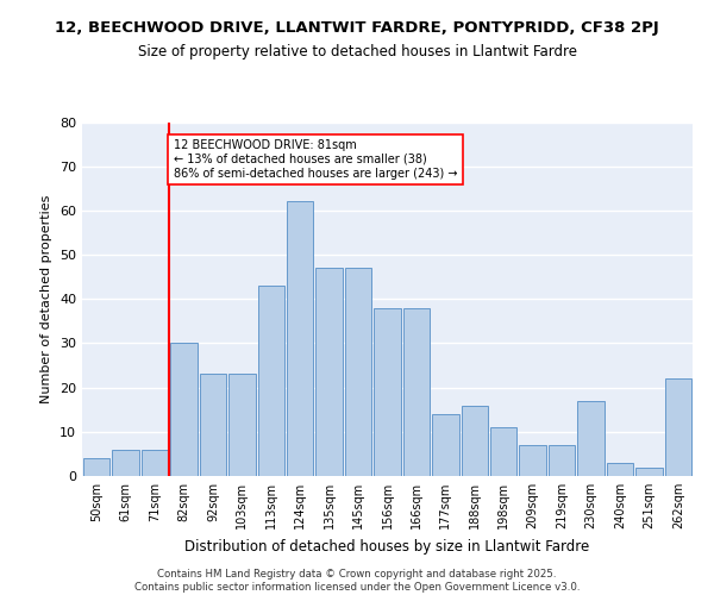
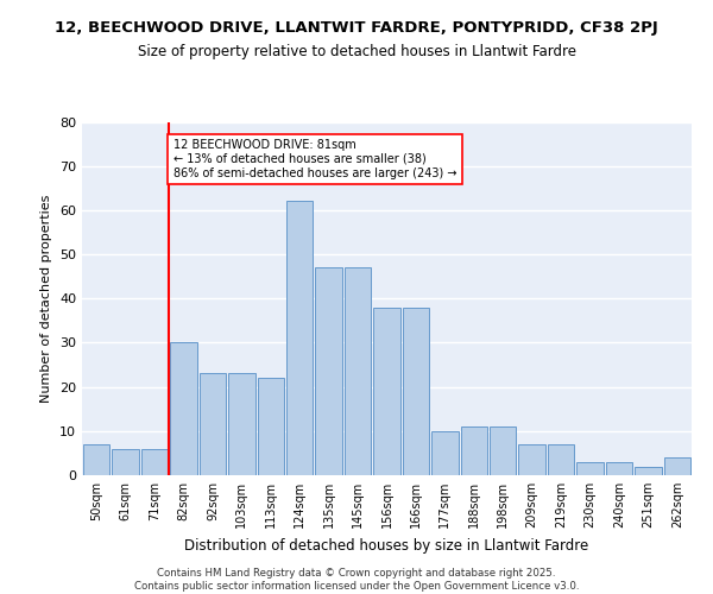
50sqm: 4 -> 7
113sqm: 43 -> 22
177sqm: 14 -> 10
188sqm: 16 -> 11
230sqm: 17 -> 3
262sqm: 22 -> 4
